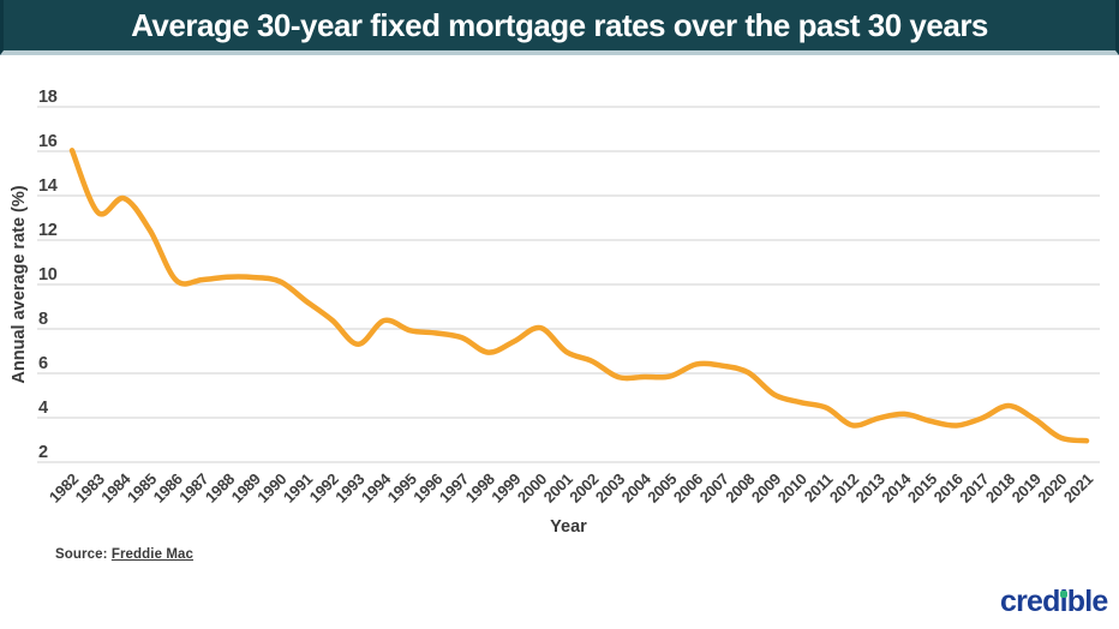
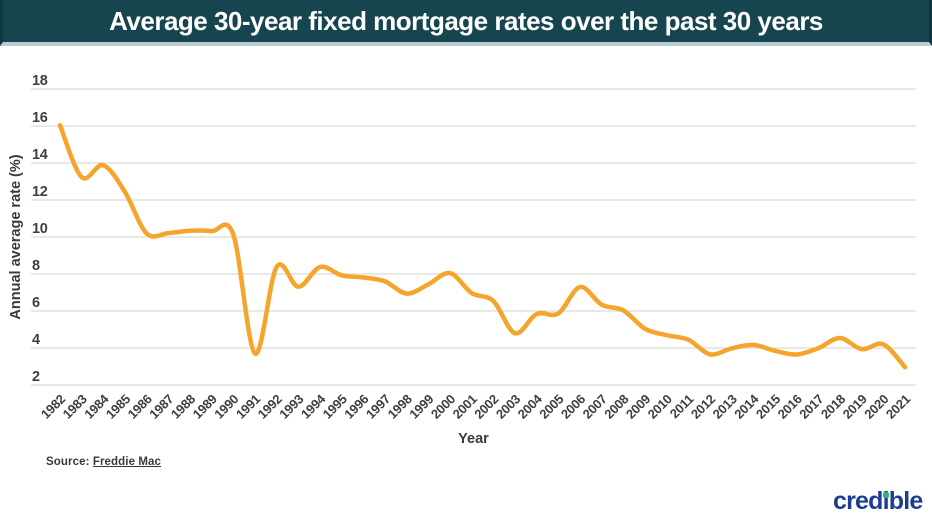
1991: 9.2 -> 3.7
2003: 5.8 -> 4.8
2006: 6.4 -> 7.3
2020: 3.1 -> 4.2
